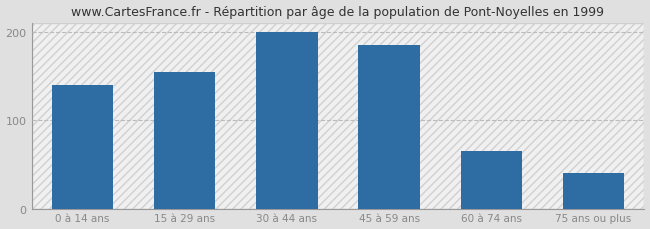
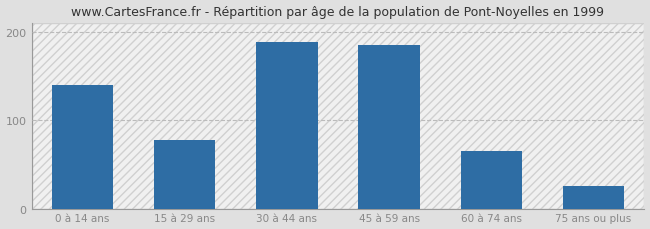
15 à 29 ans: 155 -> 78
30 à 44 ans: 200 -> 188
75 ans ou plus: 40 -> 26
